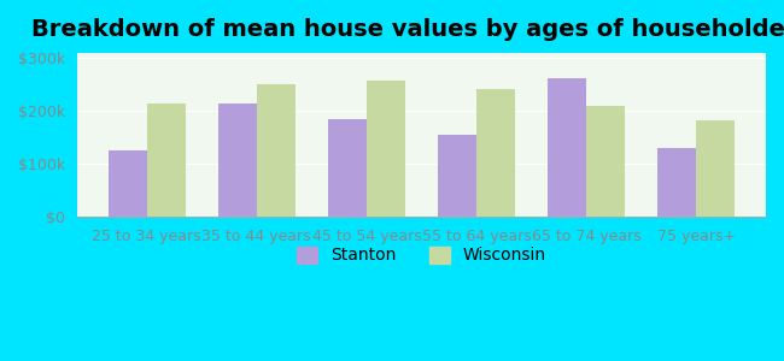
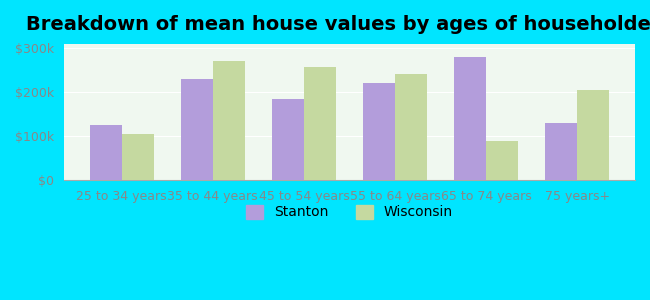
Wisconsin/25 to 34 years: $215k -> $105k
Stanton/35 to 44 years: $215k -> $230k
Wisconsin/35 to 44 years: $250k -> $270k
Stanton/55 to 64 years: $155k -> $220k
Stanton/65 to 74 years: $262k -> $280k
Wisconsin/65 to 74 years: $210k -> $90k
Wisconsin/75 years+: $183k -> $205k
